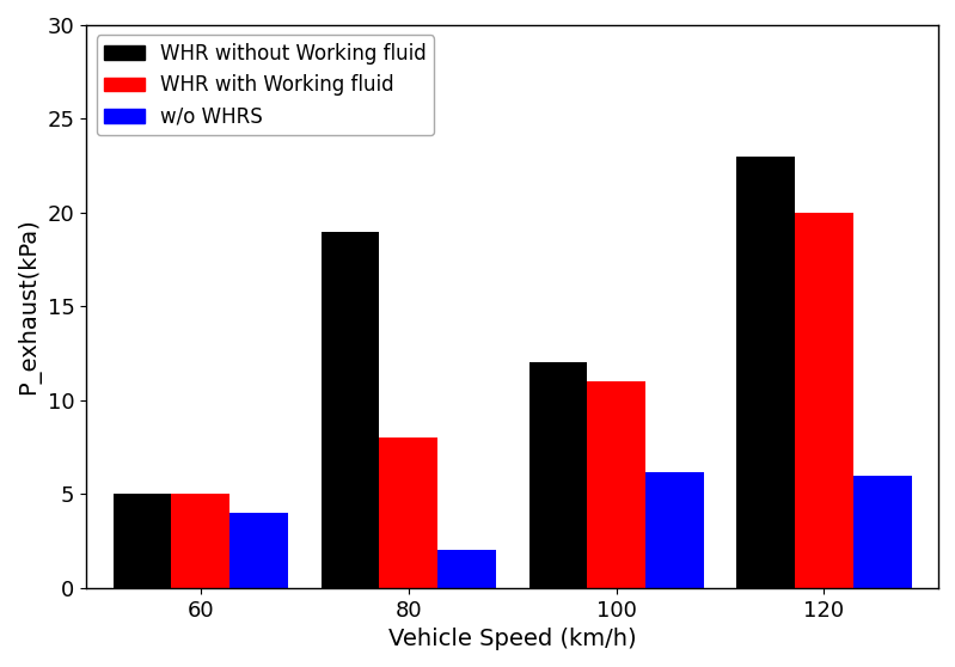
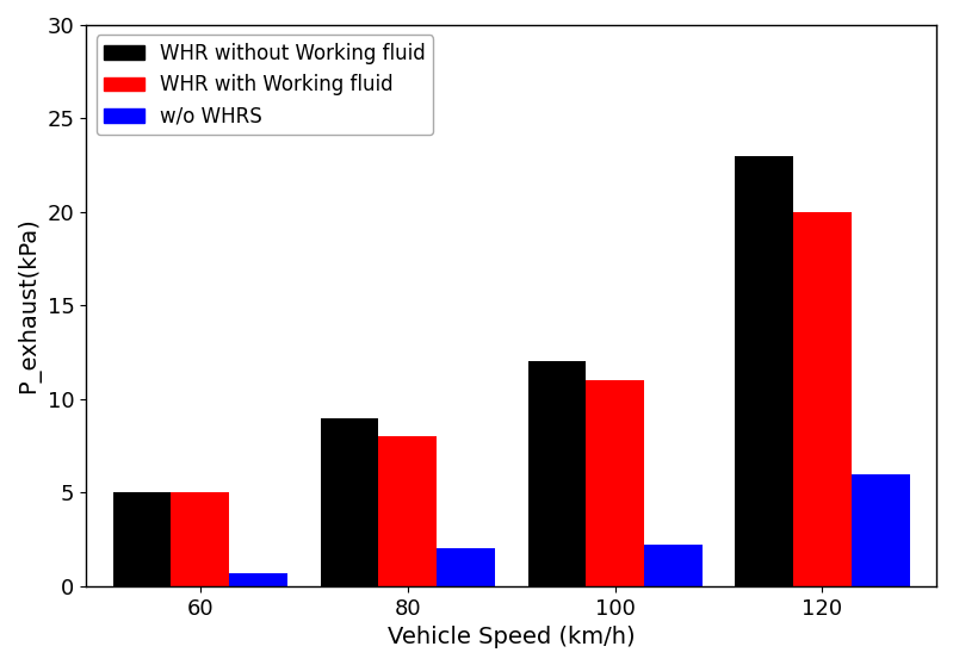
w/o WHRS/60: 4.0 -> 0.7
WHR without Working fluid/80: 19 -> 9
w/o WHRS/100: 6.2 -> 2.2
